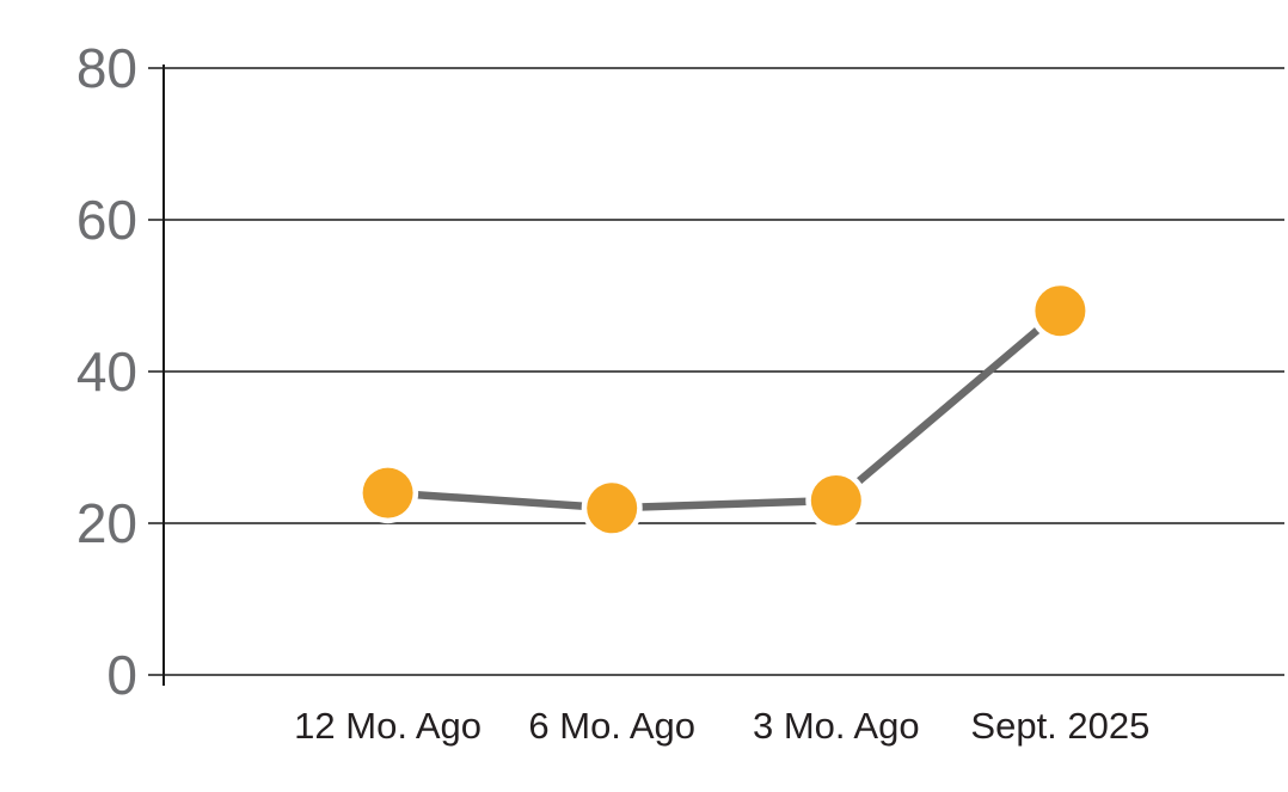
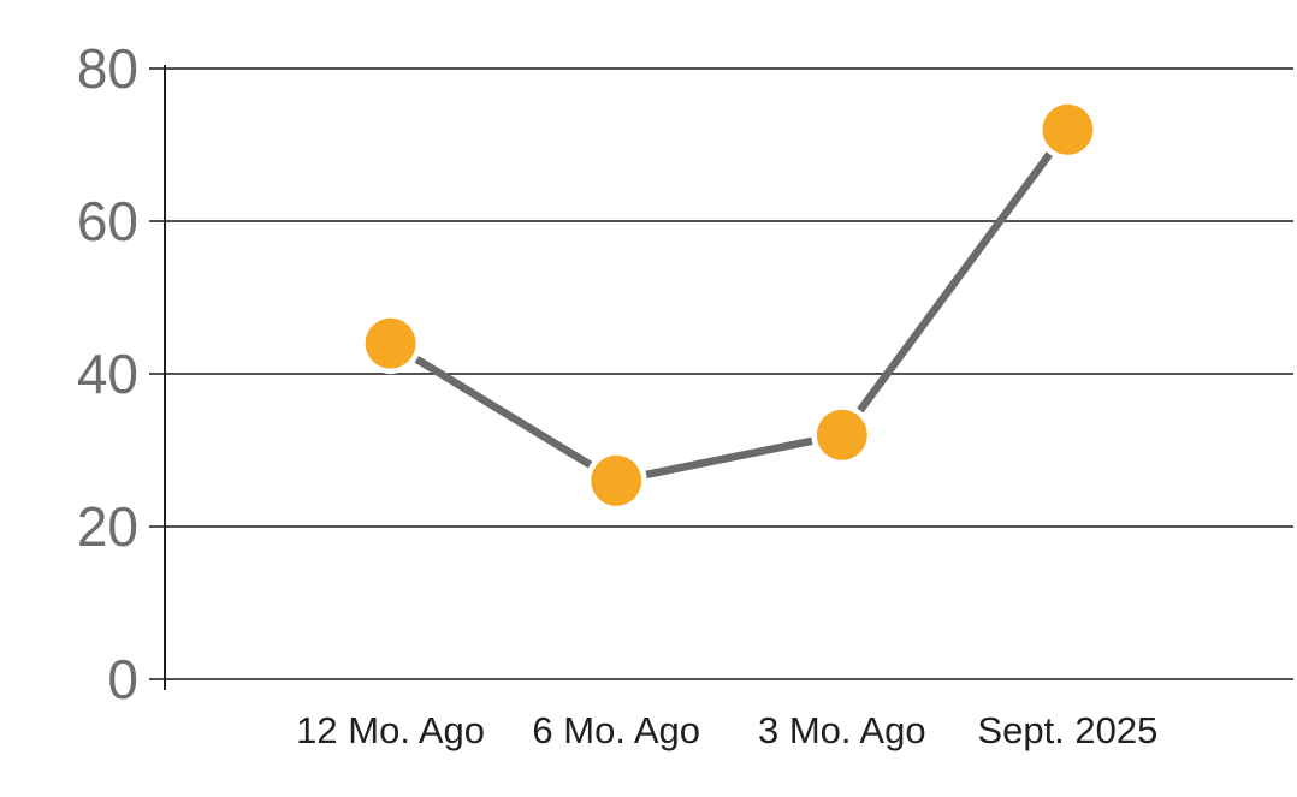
12 Mo. Ago: 24 -> 44
6 Mo. Ago: 22 -> 26
3 Mo. Ago: 23 -> 32
Sept. 2025: 48 -> 72
